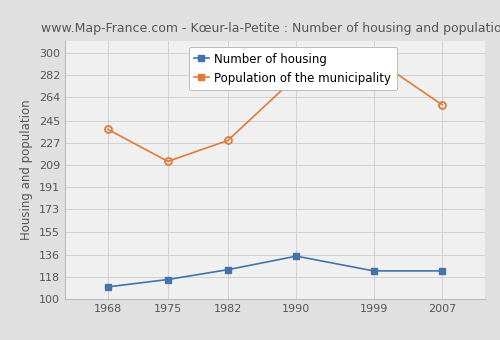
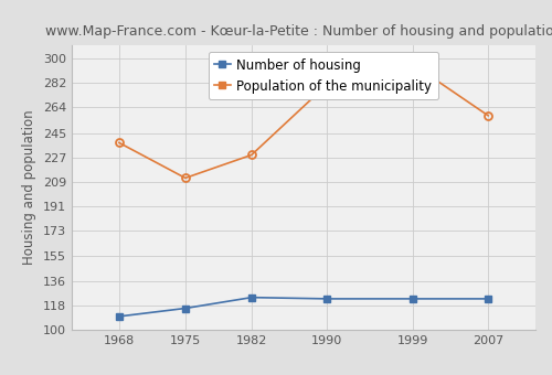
Number of housing/1990: 135 -> 123
